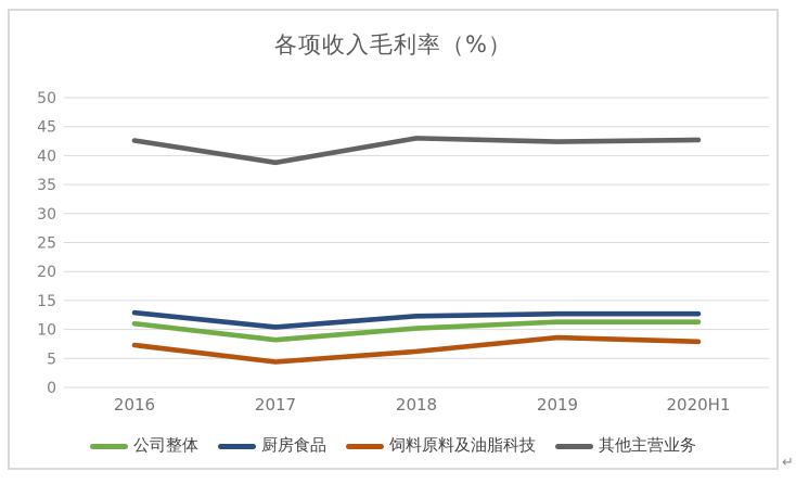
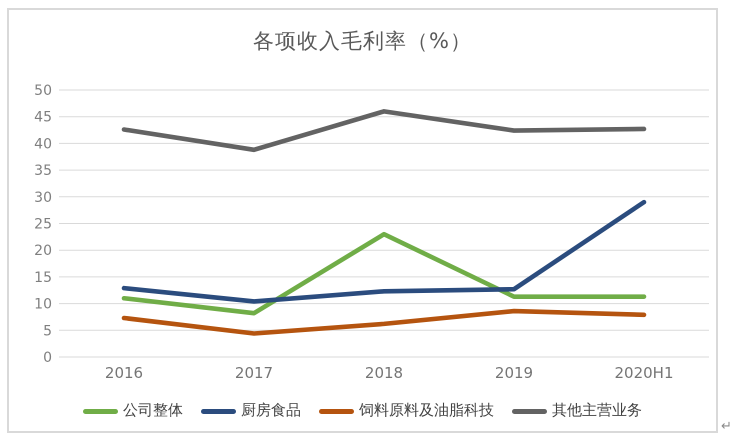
公司整体/2018: 10 -> 23
其他主营业务/2018: 43 -> 46
厨房食品/2020H1: 13 -> 29
